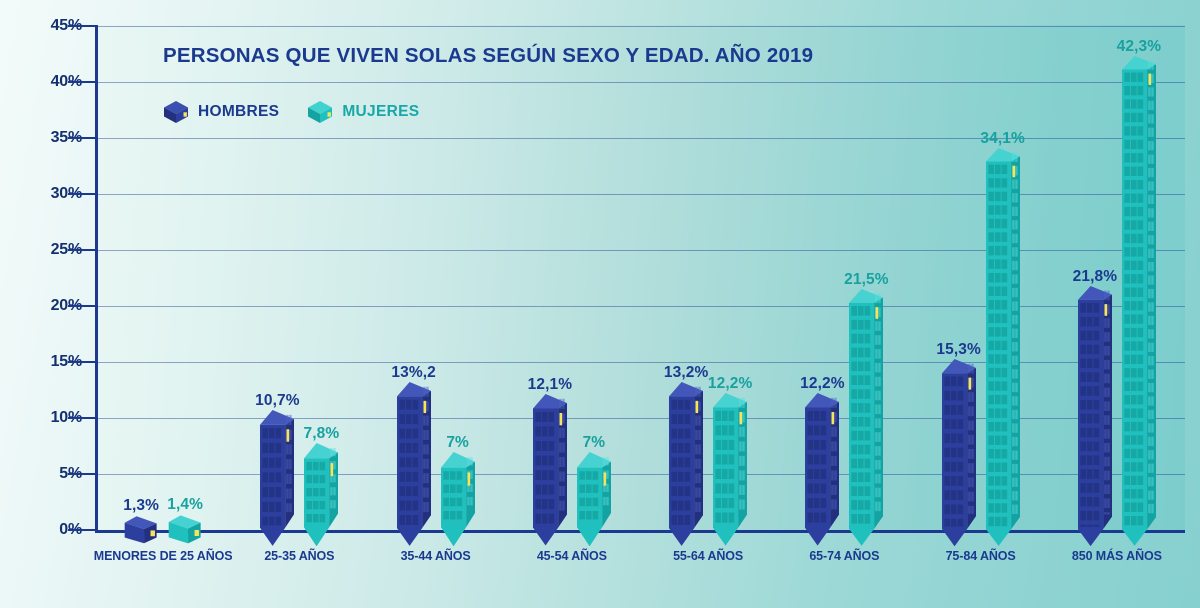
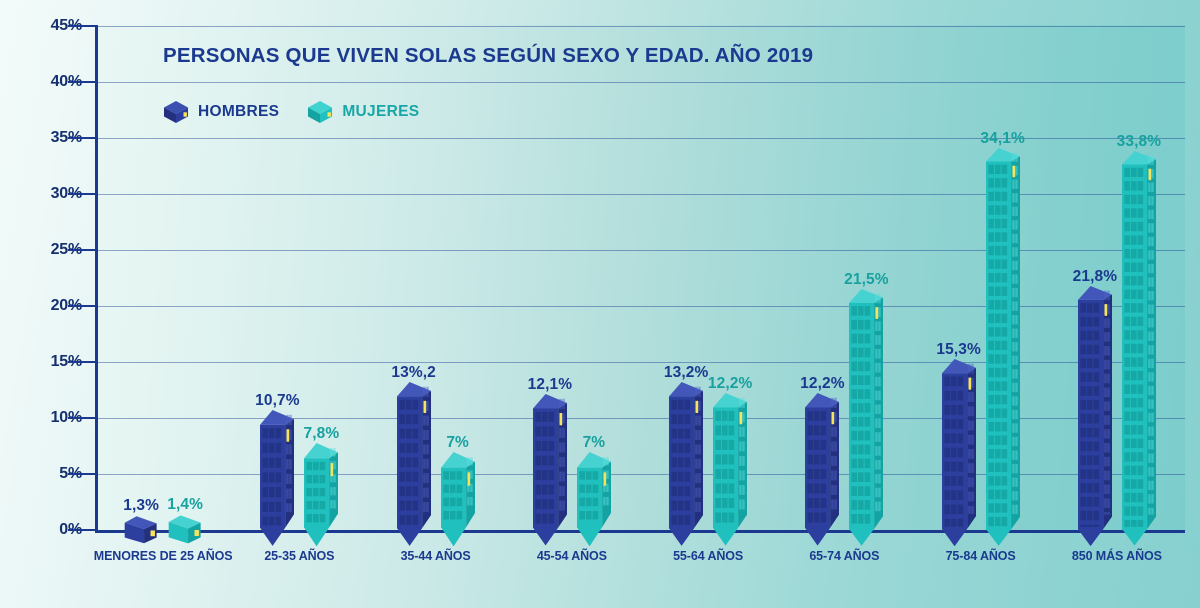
MUJERES/850 MÁS AÑOS: 42,3% -> 33,8%
